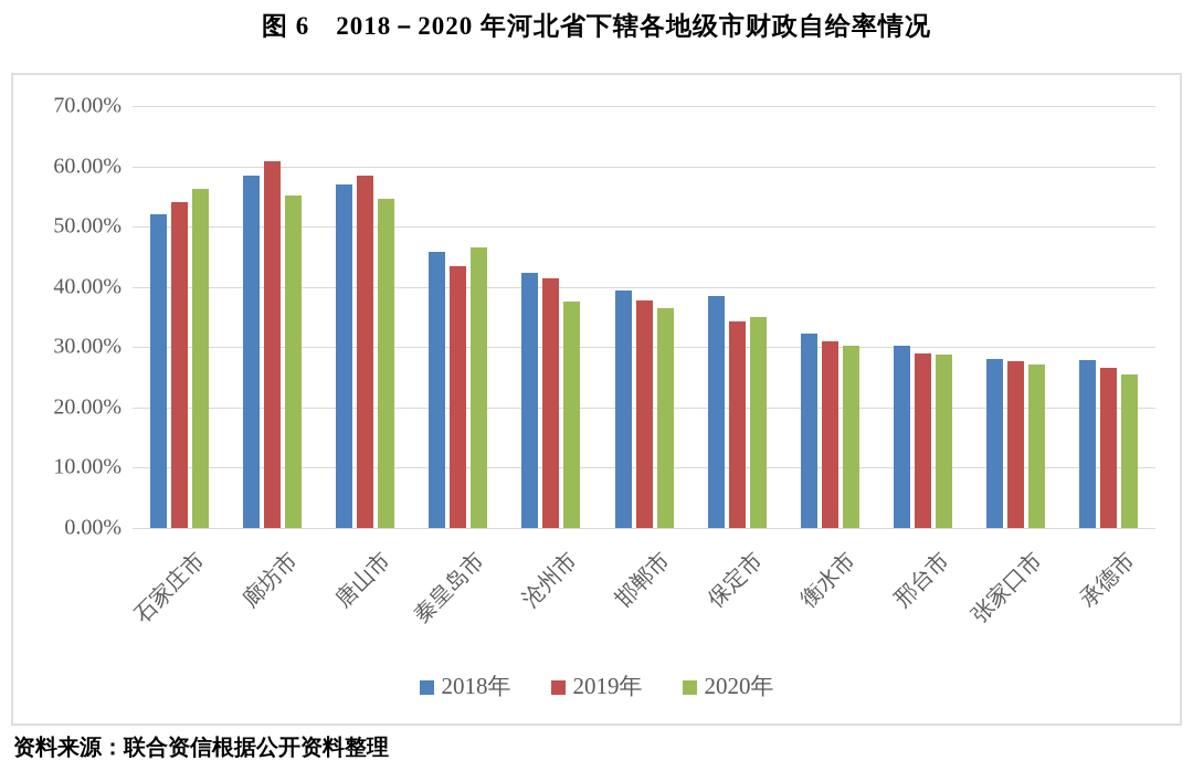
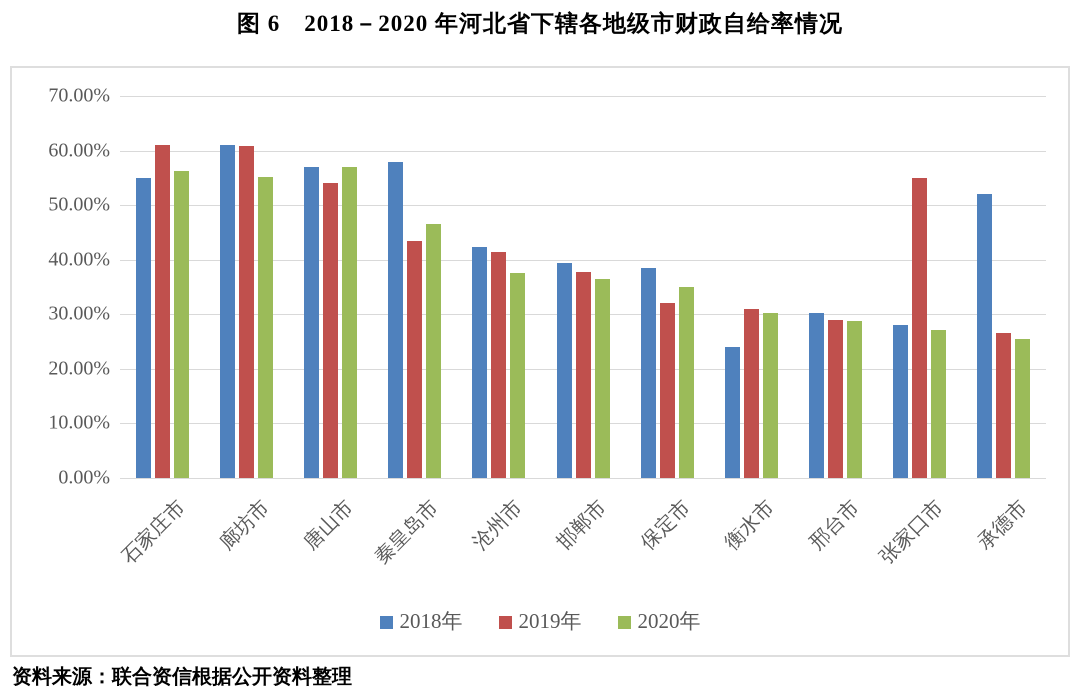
2018年/石家庄市: 52% -> 55%
2019年/石家庄市: 54% -> 61%
2018年/廊坊市: 58% -> 61%
2019年/唐山市: 58% -> 54%
2020年/唐山市: 55% -> 57%
2018年/秦皇岛市: 46% -> 58%
2019年/保定市: 34% -> 32%
2018年/衡水市: 32% -> 24%
2019年/张家口市: 28% -> 55%
2018年/承德市: 28% -> 52%
